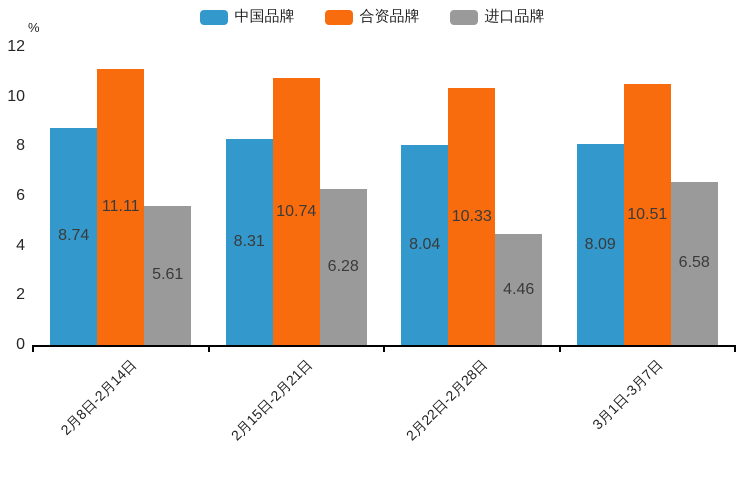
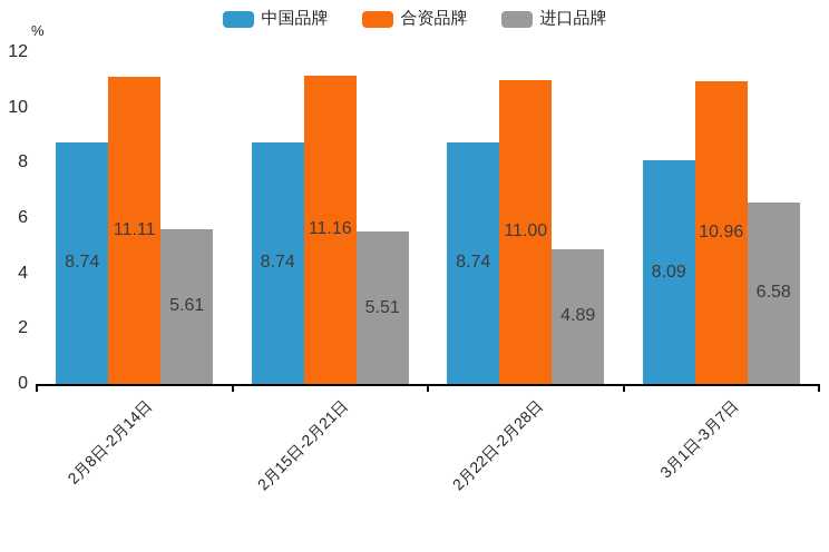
中国品牌/2月15日-2月21日: 8.31 -> 8.74
合资品牌/2月15日-2月21日: 10.74 -> 11.16
进口品牌/2月15日-2月21日: 6.28 -> 5.51
中国品牌/2月22日-2月28日: 8.04 -> 8.74
合资品牌/2月22日-2月28日: 10.33 -> 11.00
进口品牌/2月22日-2月28日: 4.46 -> 4.89
合资品牌/3月1日-3月7日: 10.51 -> 10.96
